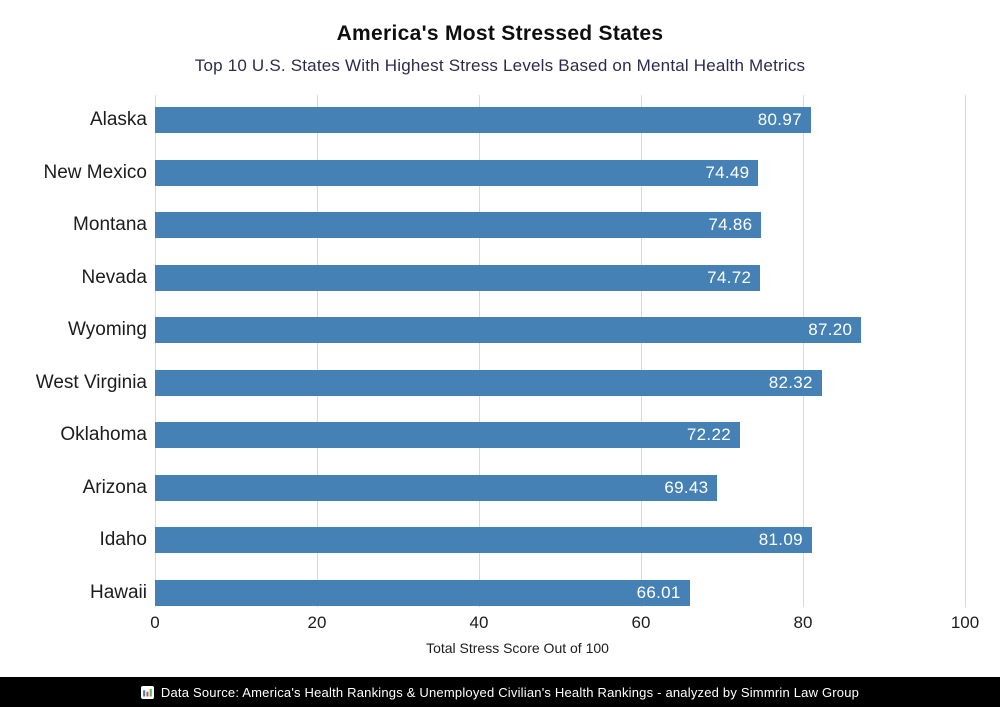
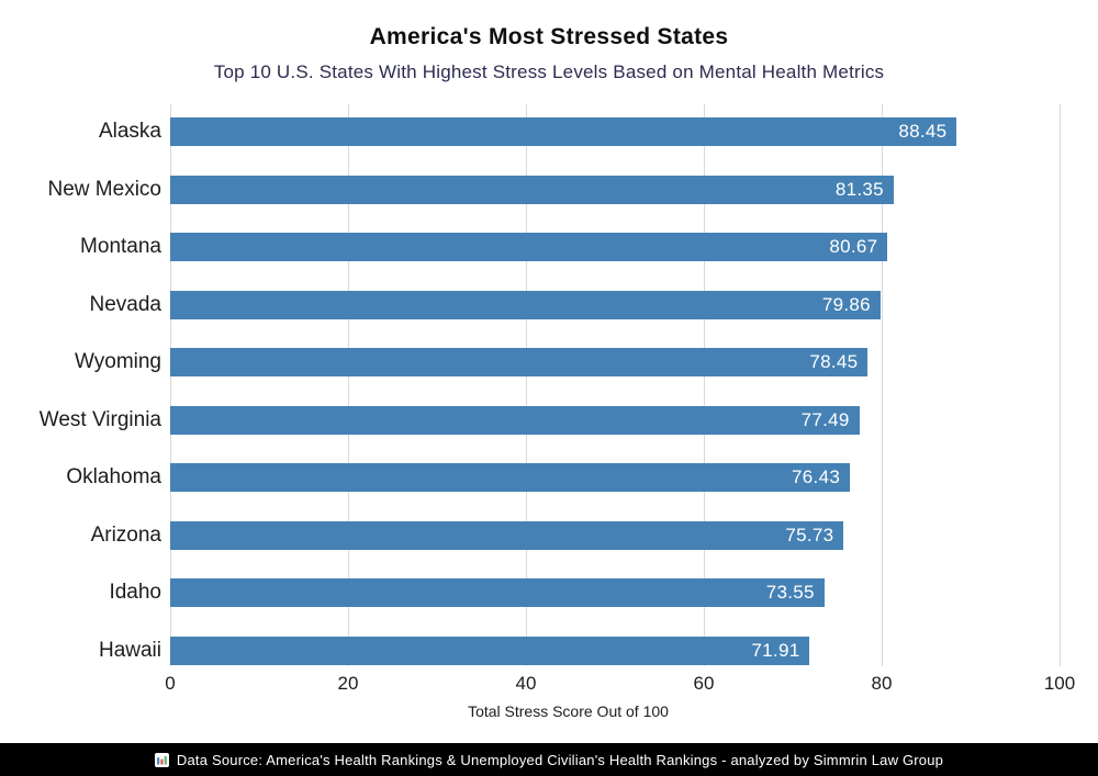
Alaska: 80.97 -> 88.45
New Mexico: 74.49 -> 81.35
Montana: 74.86 -> 80.67
Nevada: 74.72 -> 79.86
Wyoming: 87.20 -> 78.45
West Virginia: 82.32 -> 77.49
Oklahoma: 72.22 -> 76.43
Arizona: 69.43 -> 75.73
Idaho: 81.09 -> 73.55
Hawaii: 66.01 -> 71.91
